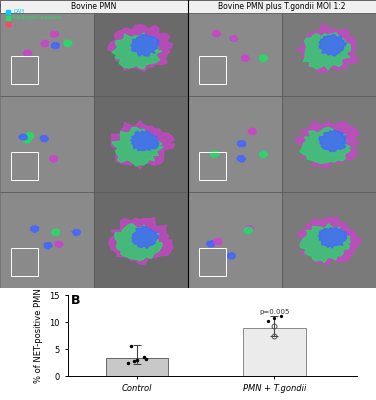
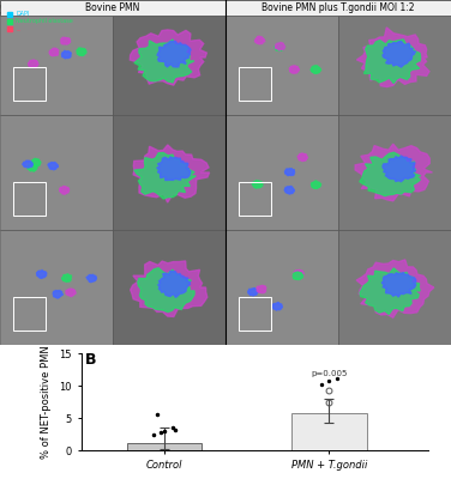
Control: 3.3 -> 1.2
PMN + T.gondii: 9.0 -> 5.8
